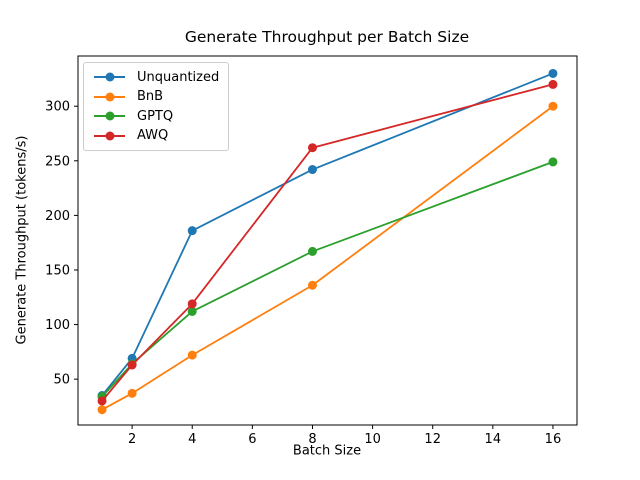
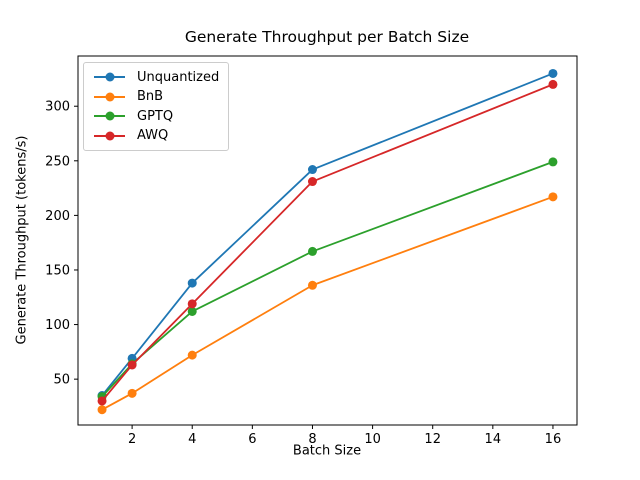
Unquantized/4: 186 -> 138
AWQ/8: 262 -> 231
BnB/16: 300 -> 217
